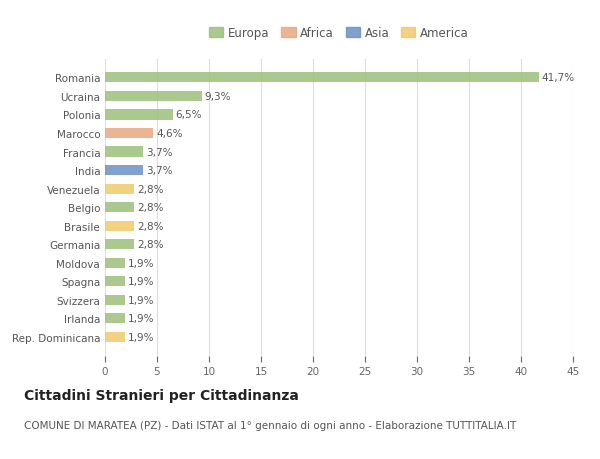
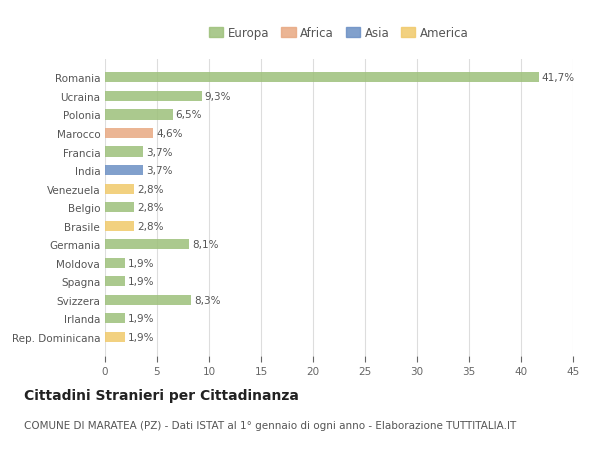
Germania: 2,8% -> 8,1%
Svizzera: 1,9% -> 8,3%
